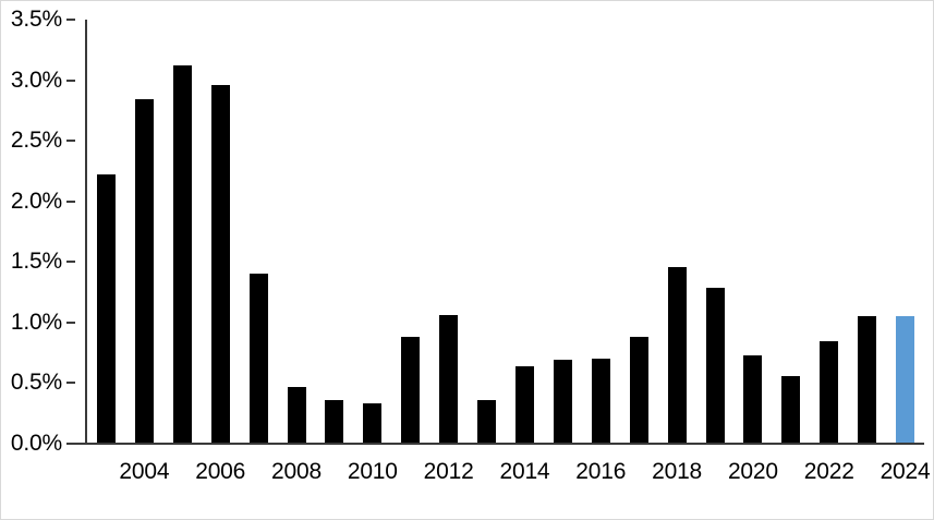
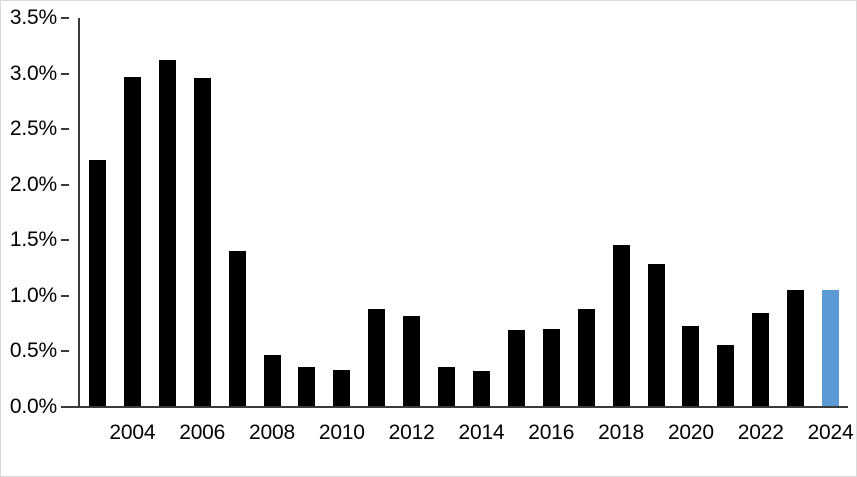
2004: 2.84% -> 2.97%
2012: 1.06% -> 0.82%
2014: 0.64% -> 0.32%
